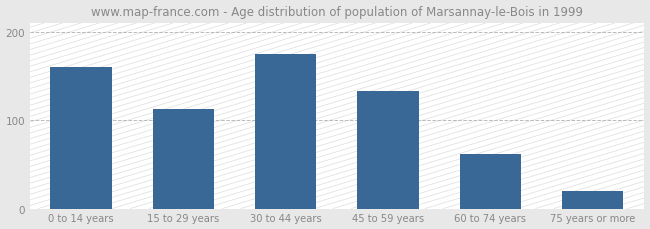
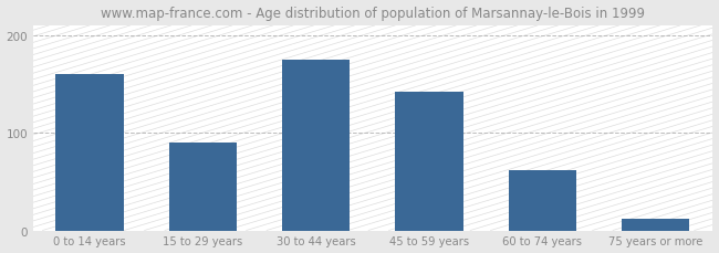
15 to 29 years: 113 -> 90
45 to 59 years: 133 -> 142
75 years or more: 20 -> 12
